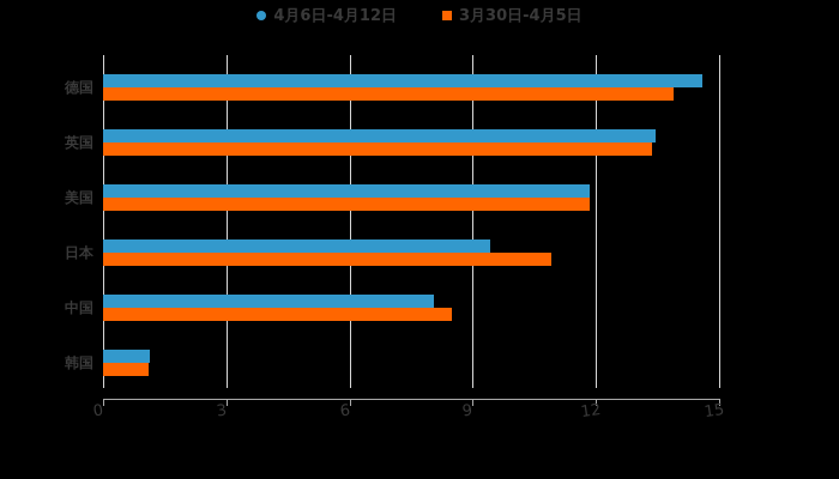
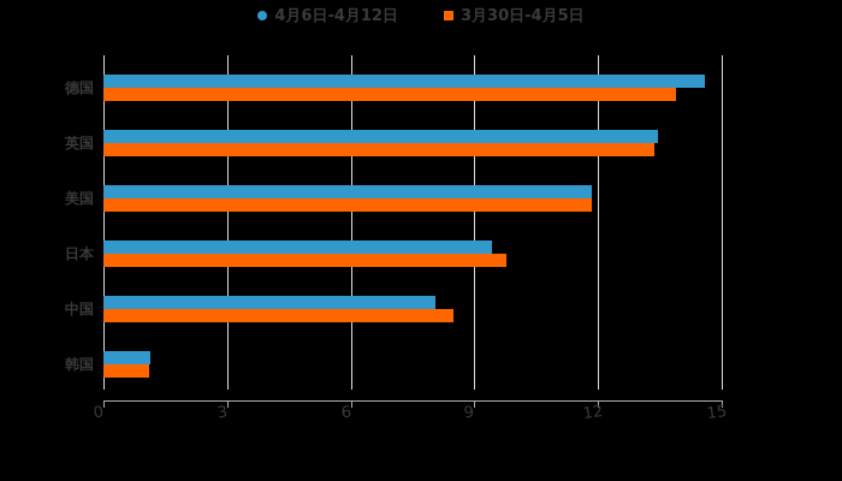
3月30日-4月5日/日本: 10.9 -> 9.8
